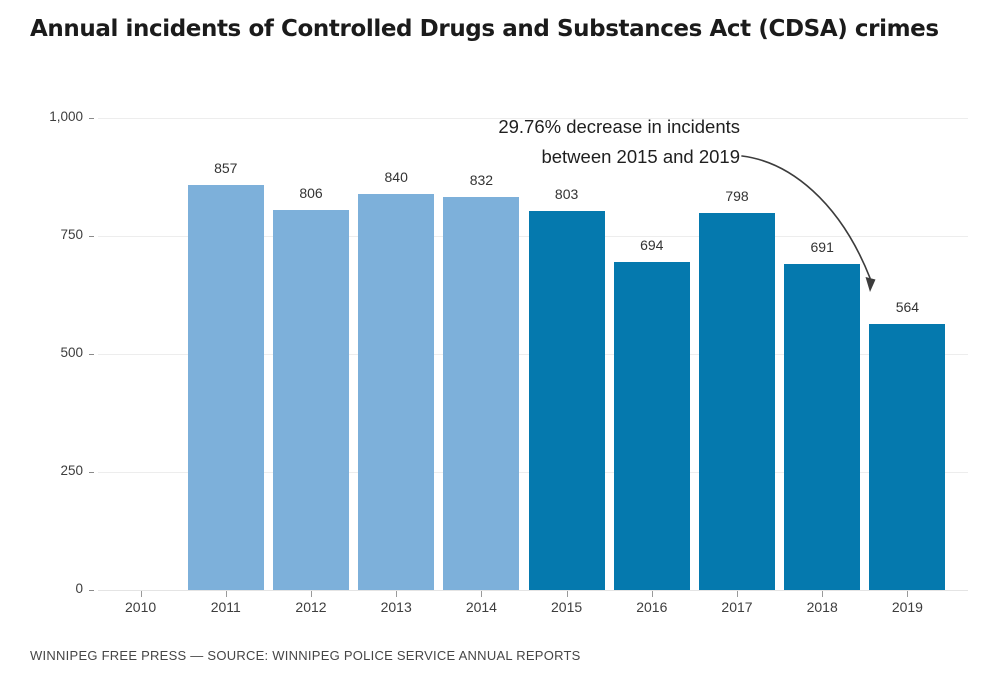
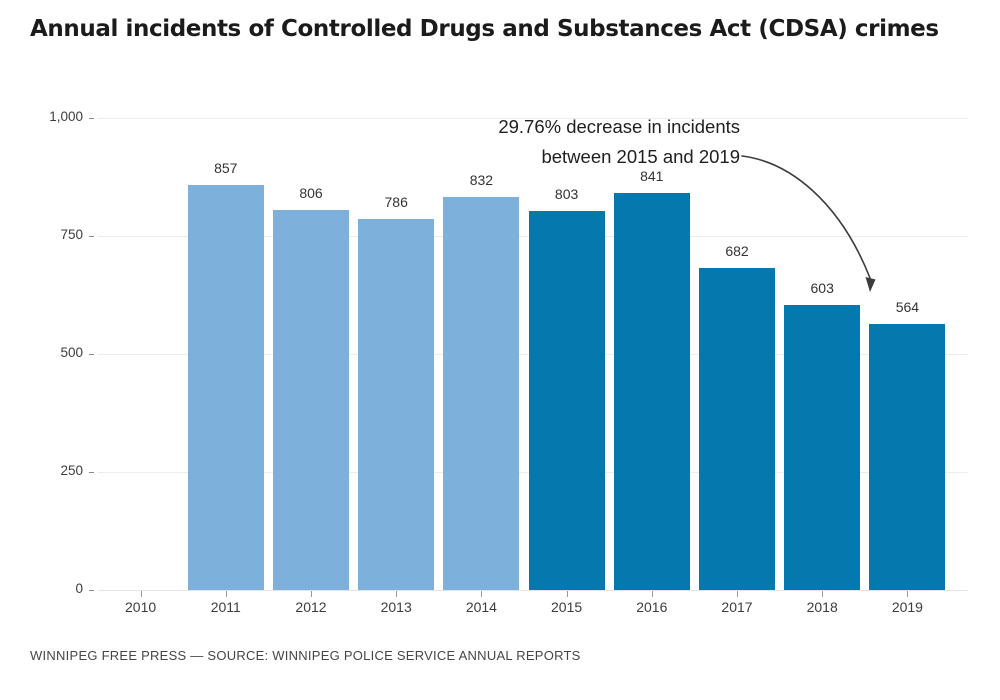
2013: 840 -> 786
2016: 694 -> 841
2017: 798 -> 682
2018: 691 -> 603
